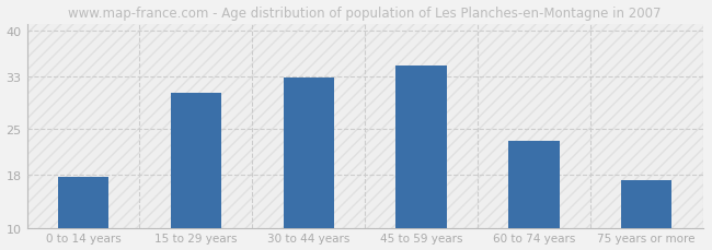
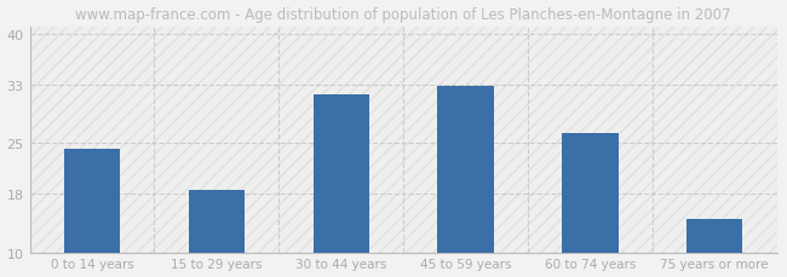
0 to 14 years: 17.8 -> 24.2
15 to 29 years: 30.4 -> 18.6
30 to 44 years: 32.8 -> 31.6
45 to 59 years: 34.6 -> 32.8
60 to 74 years: 23.2 -> 26.4
75 years or more: 17.2 -> 14.5
